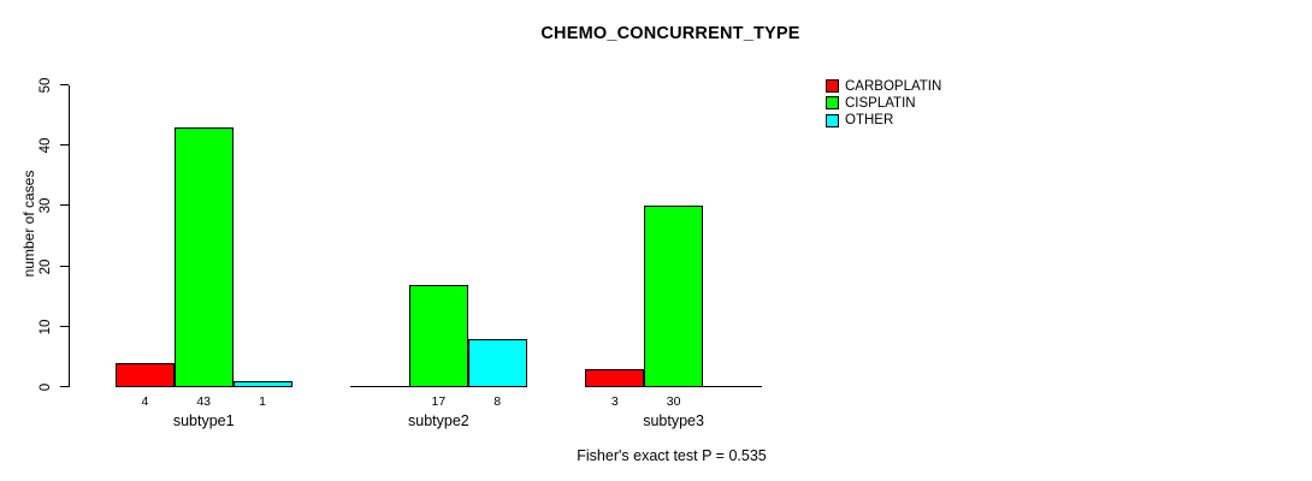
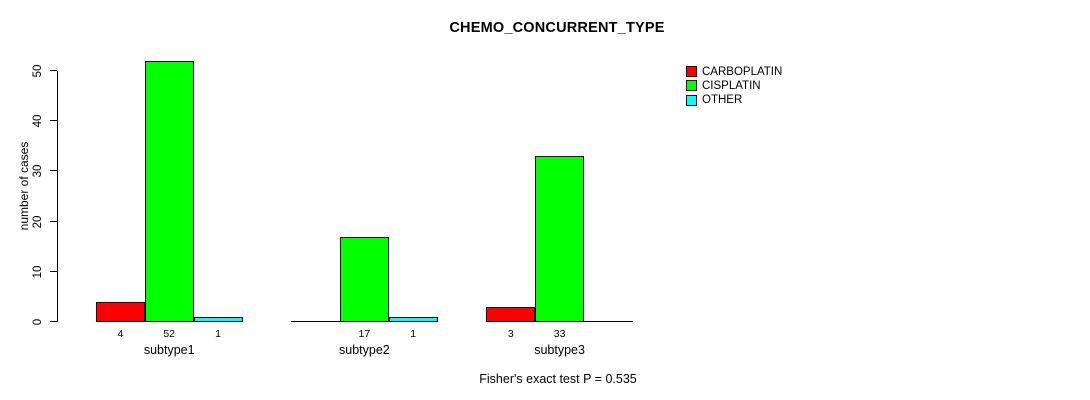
CISPLATIN/subtype1: 43 -> 52
OTHER/subtype2: 8 -> 1
CISPLATIN/subtype3: 30 -> 33
